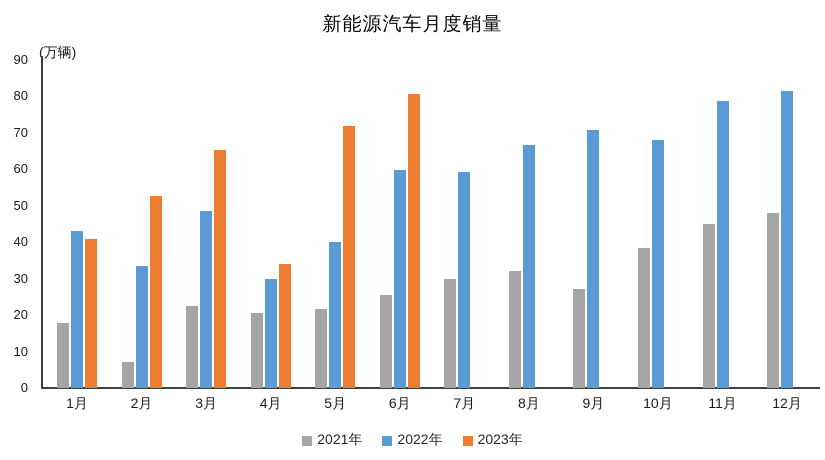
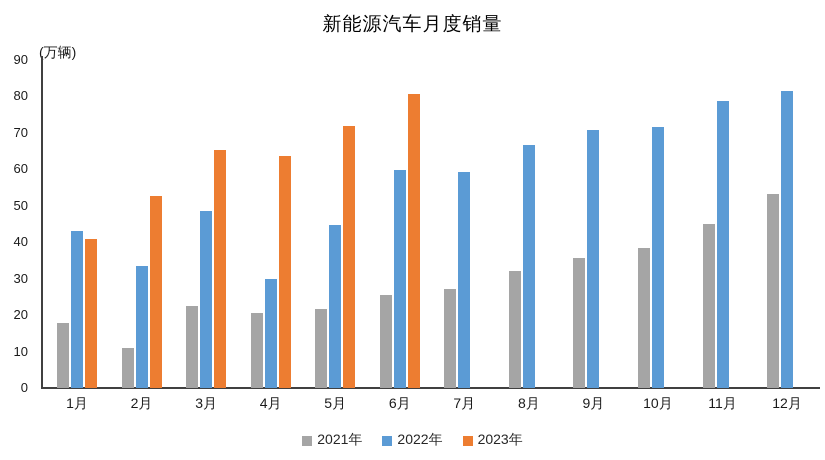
2021年/2月: 7 -> 11
2023年/4月: 34 -> 64
2022年/5月: 40 -> 45
2021年/7月: 30 -> 27
2021年/9月: 27 -> 36
2022年/10月: 68 -> 71
2021年/12月: 48 -> 53
